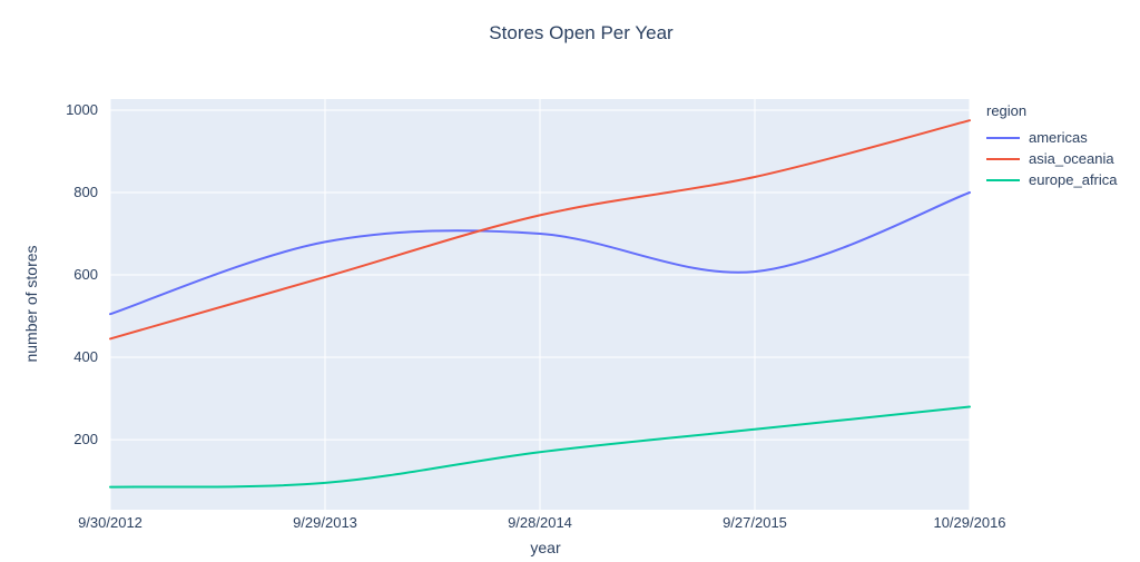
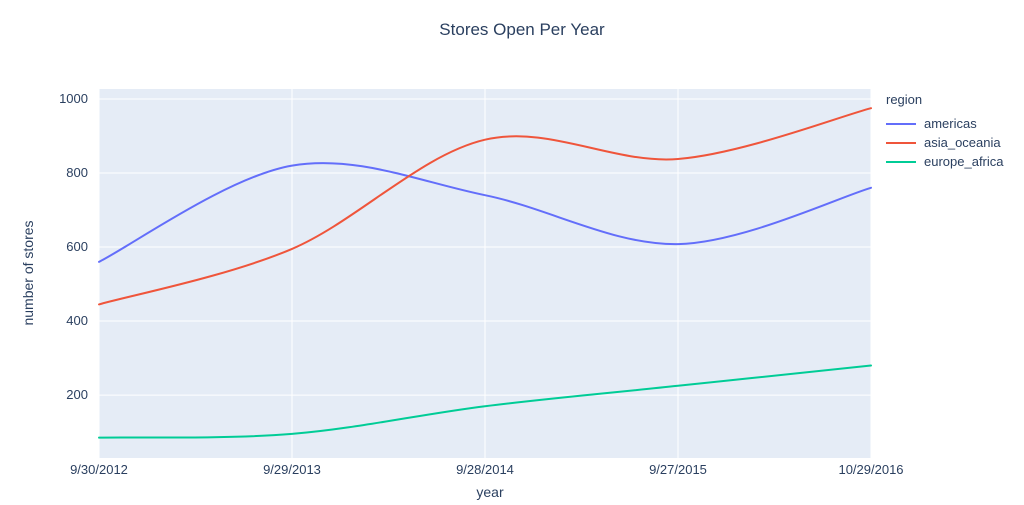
americas/9/30/2012: 500 -> 560
americas/9/29/2013: 680 -> 820
americas/9/28/2014: 700 -> 740
asia_oceania/9/28/2014: 740 -> 890
americas/10/29/2016: 800 -> 760
